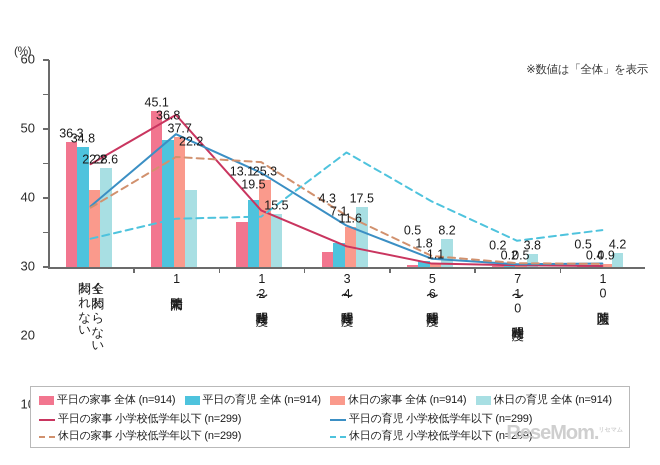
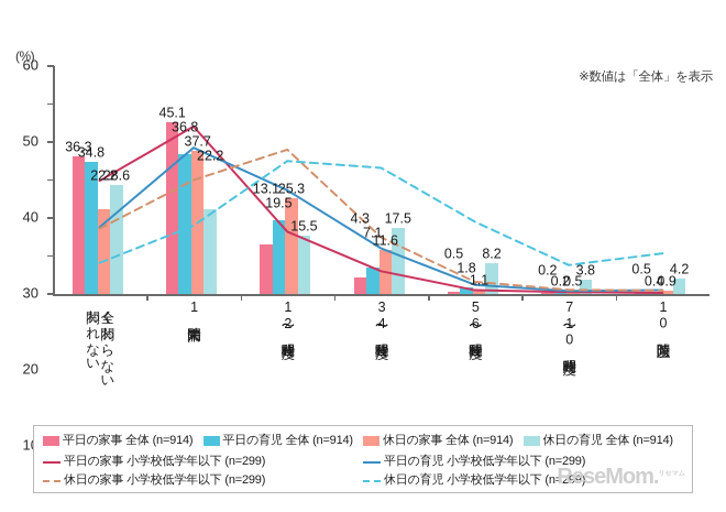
休日の家事 小学校低学年以下 (n=299)/1時間未満: 32 -> 30
休日の育児 小学校低学年以下 (n=299)/1時間未満: 14 -> 18
休日の家事 小学校低学年以下 (n=299)/1〜2時間程度: 30 -> 38
休日の育児 小学校低学年以下 (n=299)/1〜2時間程度: 15 -> 35
